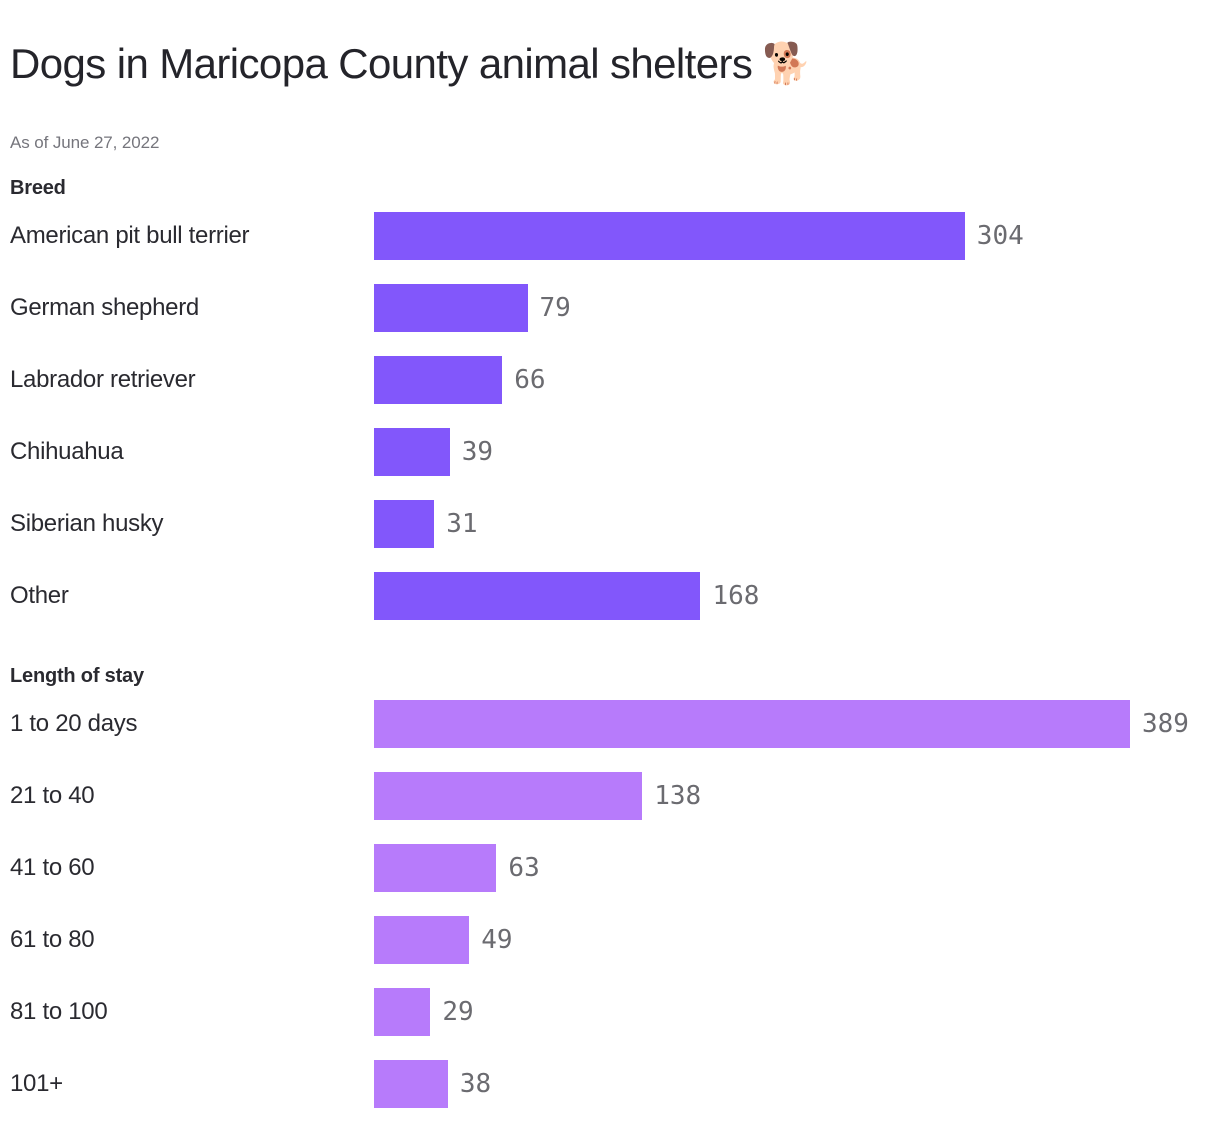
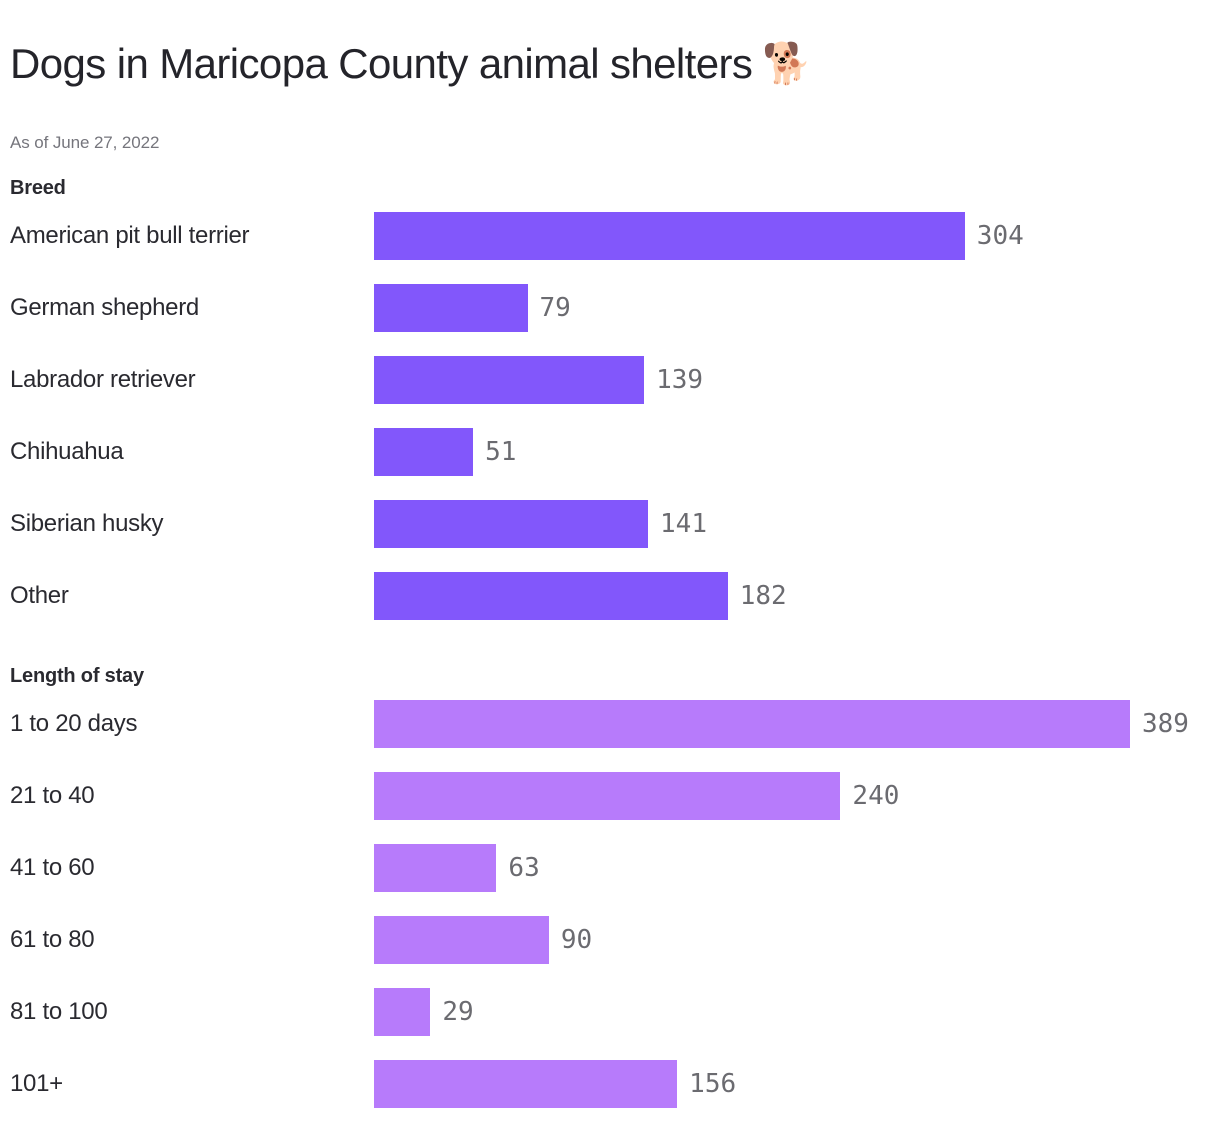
Breed/Labrador retriever: 66 -> 139
Breed/Chihuahua: 39 -> 51
Breed/Siberian husky: 31 -> 141
Breed/Other: 168 -> 182
Length of stay/21 to 40: 138 -> 240
Length of stay/61 to 80: 49 -> 90
Length of stay/101+: 38 -> 156
